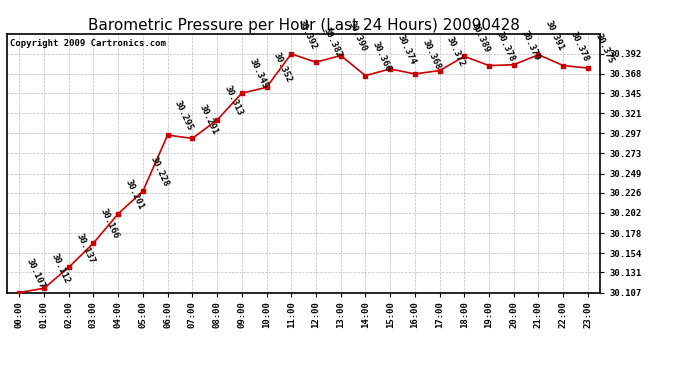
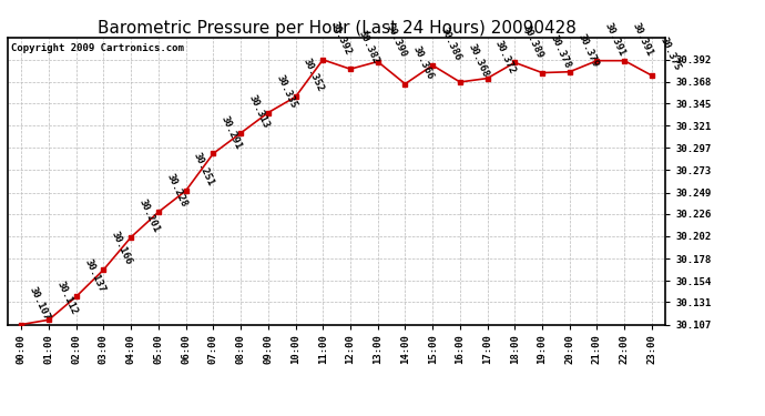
06:00: 30.295 -> 30.251
09:00: 30.345 -> 30.335
15:00: 30.374 -> 30.386
22:00: 30.378 -> 30.391
